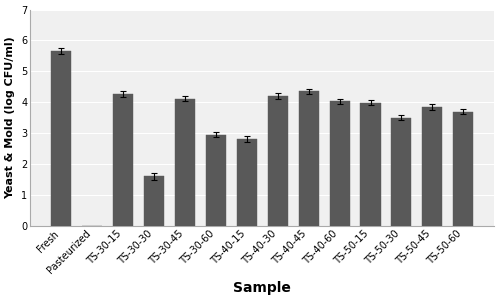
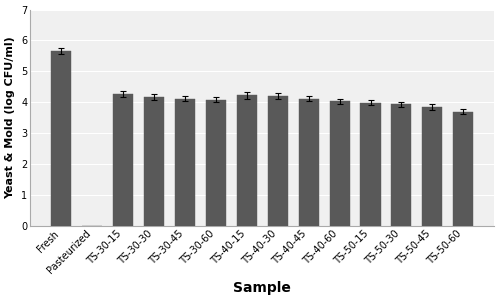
TS-30-30: 1.60 -> 4.18
TS-30-60: 2.95 -> 4.08
TS-40-15: 2.80 -> 4.22
TS-40-45: 4.35 -> 4.12
TS-50-30: 3.50 -> 3.93
